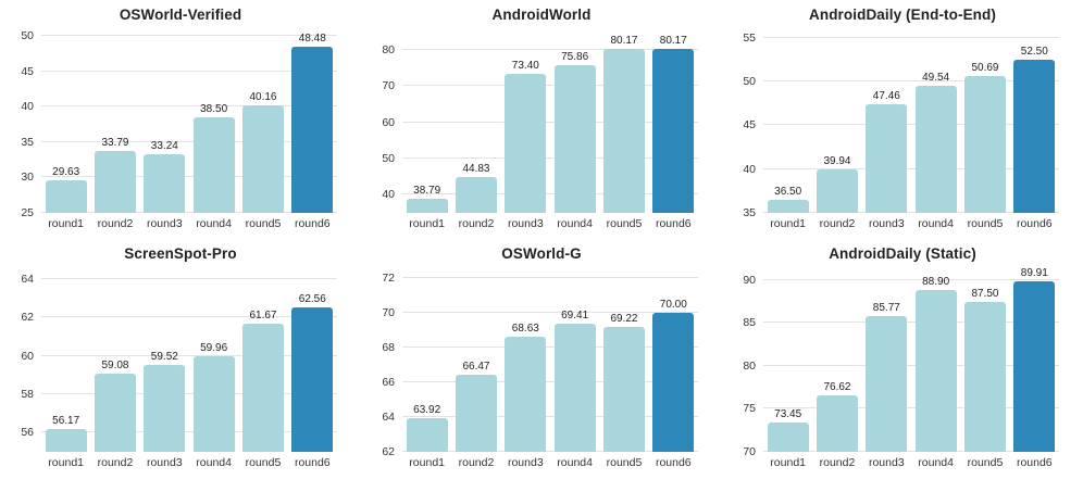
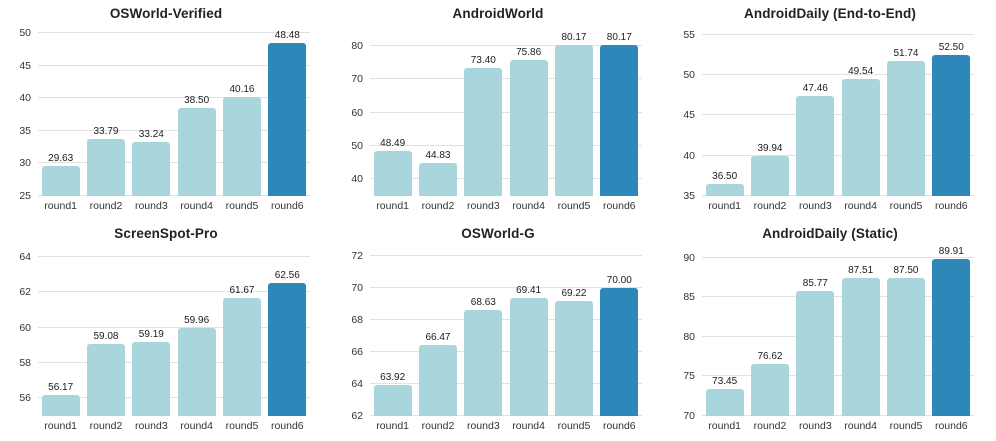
AndroidWorld/round1: 38.79 -> 48.49
AndroidDaily (End-to-End)/round5: 50.69 -> 51.74
ScreenSpot-Pro/round3: 59.52 -> 59.19
AndroidDaily (Static)/round4: 88.90 -> 87.51
